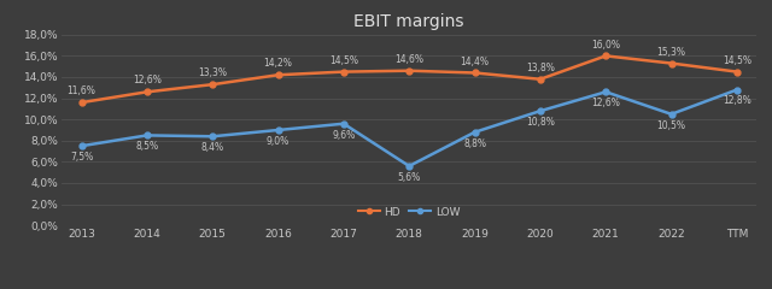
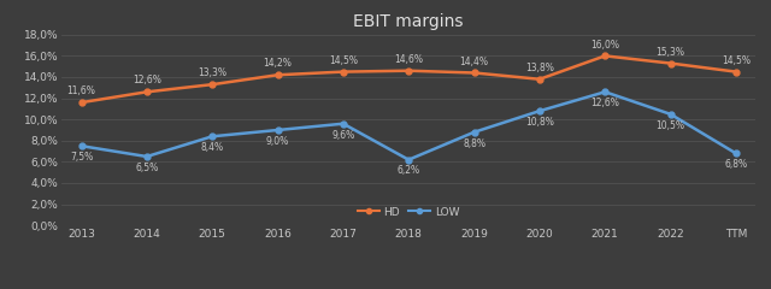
LOW/2014: 8,5% -> 6,5%
LOW/2018: 5,6% -> 6,2%
LOW/TTM: 12,8% -> 6,8%
